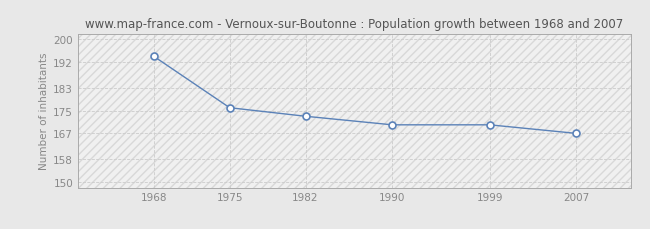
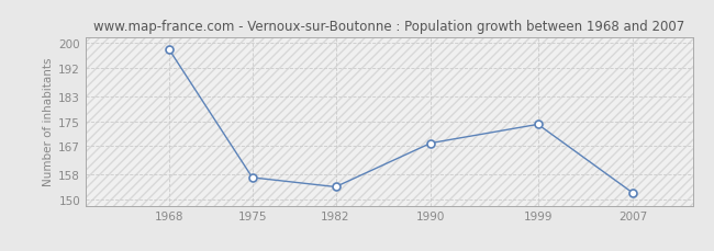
1968: 194 -> 198
1975: 176 -> 157
1982: 173 -> 154
1990: 170 -> 168
1999: 170 -> 174
2007: 167 -> 152
